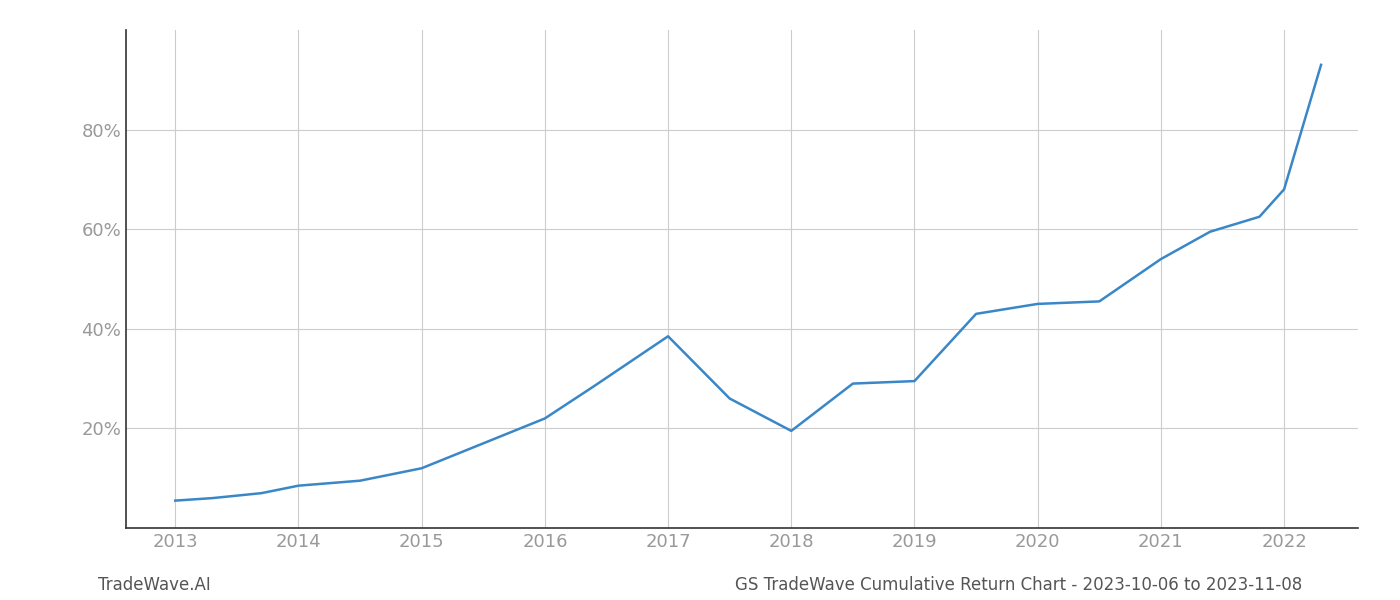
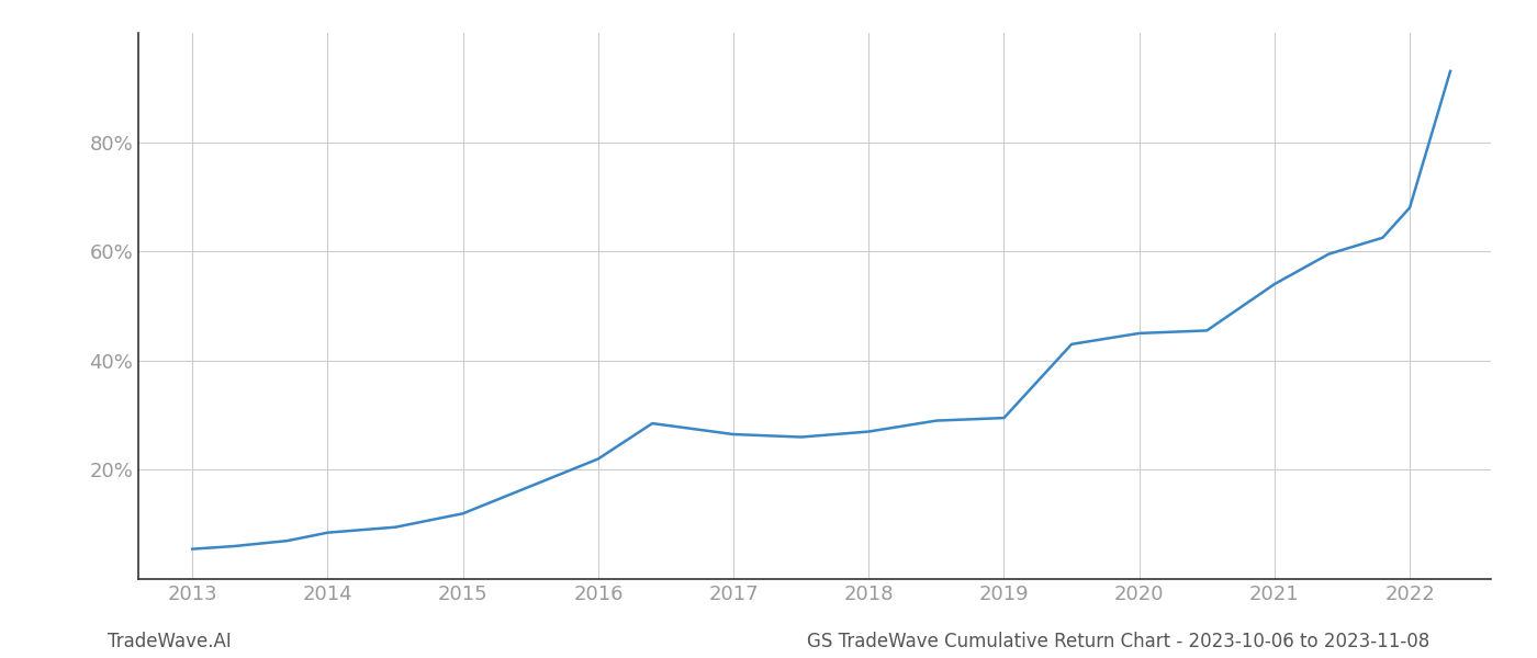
2017: 38.5% -> 26.5%
2018: 19.5% -> 27.0%
